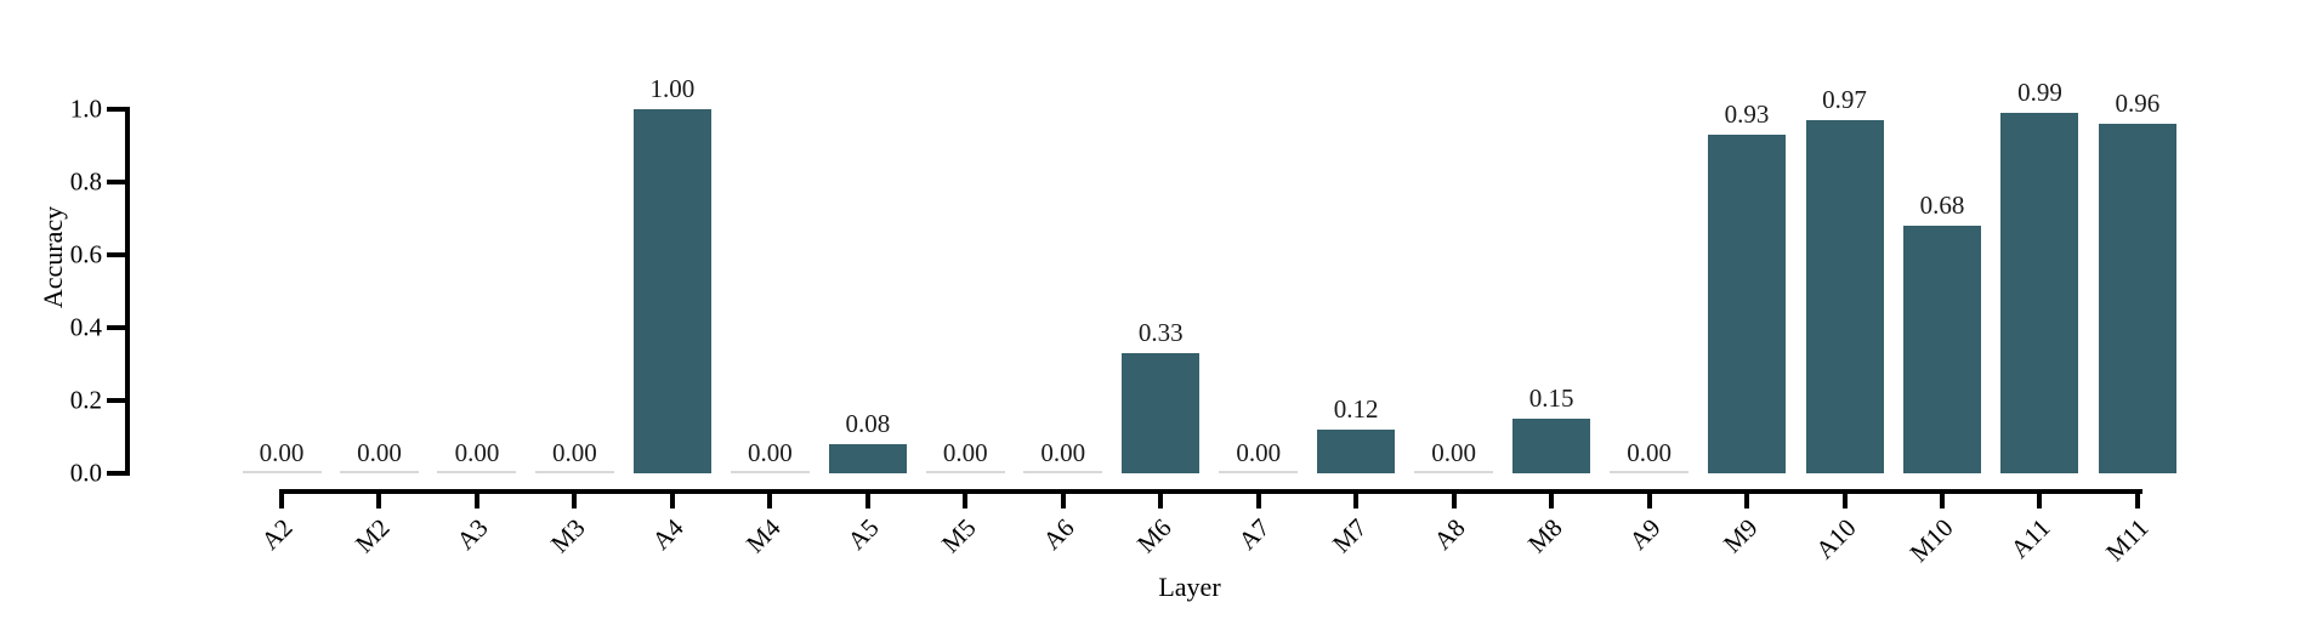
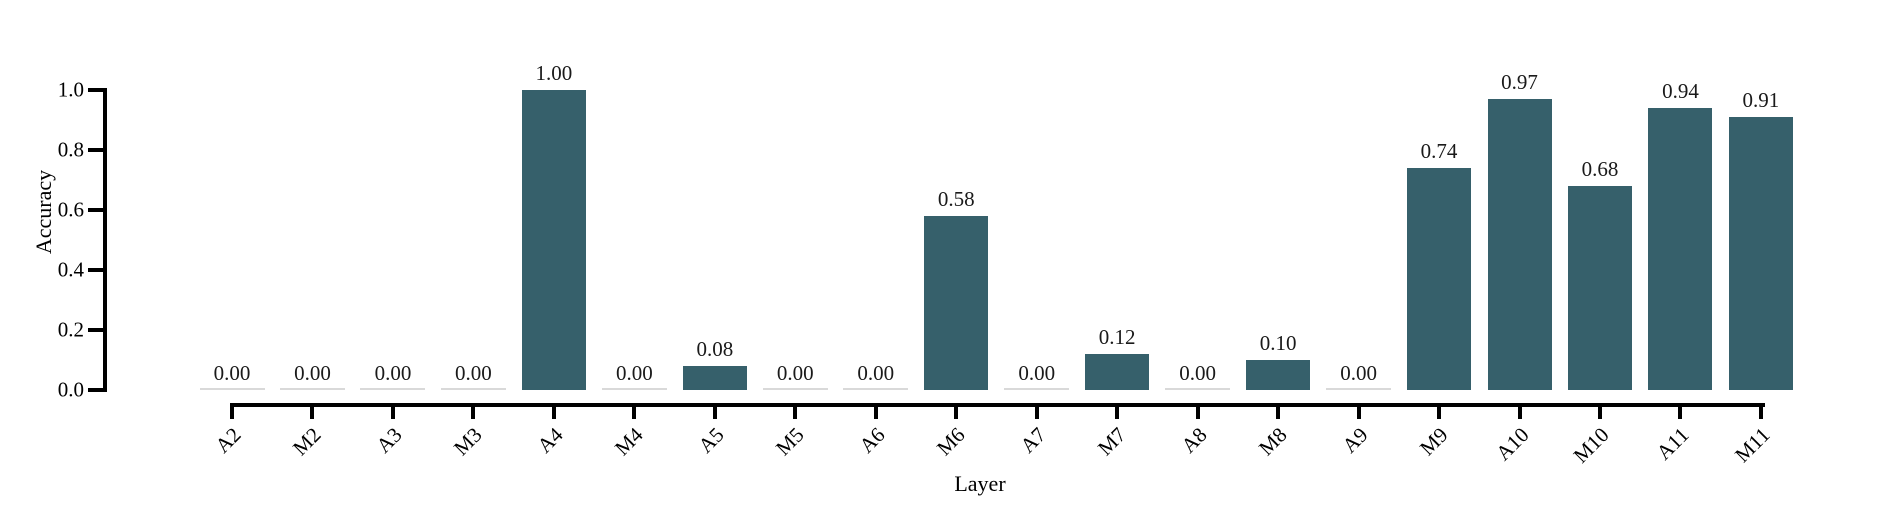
M6: 0.33 -> 0.58
M8: 0.15 -> 0.10
M9: 0.93 -> 0.74
A11: 0.99 -> 0.94
M11: 0.96 -> 0.91
